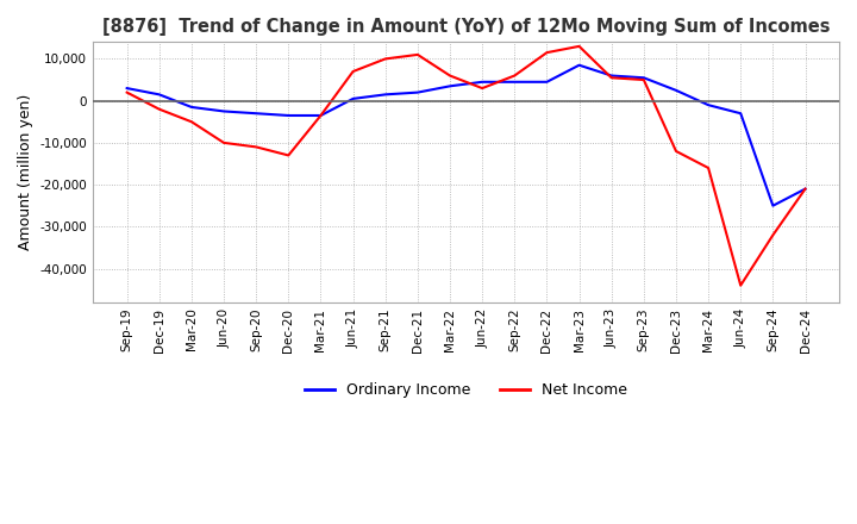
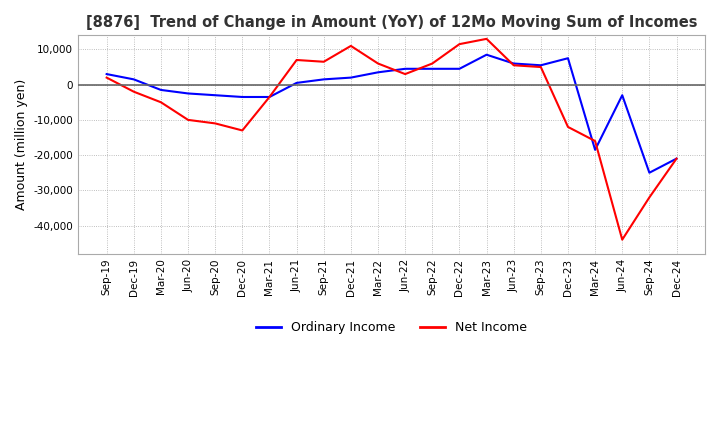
Net Income/Sep-21: 10,000 -> 6,500
Ordinary Income/Dec-23: 2,500 -> 7,500
Ordinary Income/Mar-24: -1,000 -> -18,500
